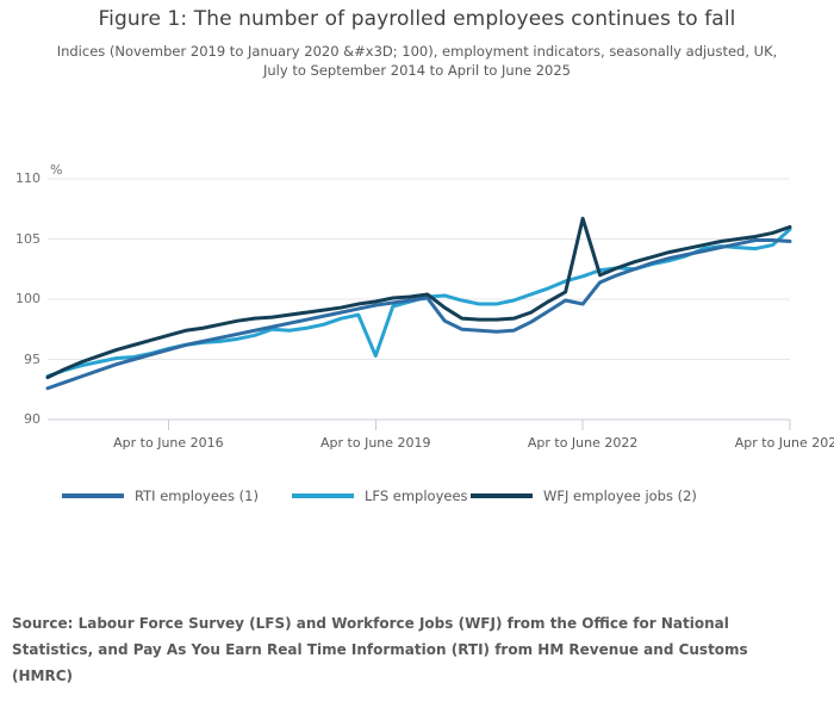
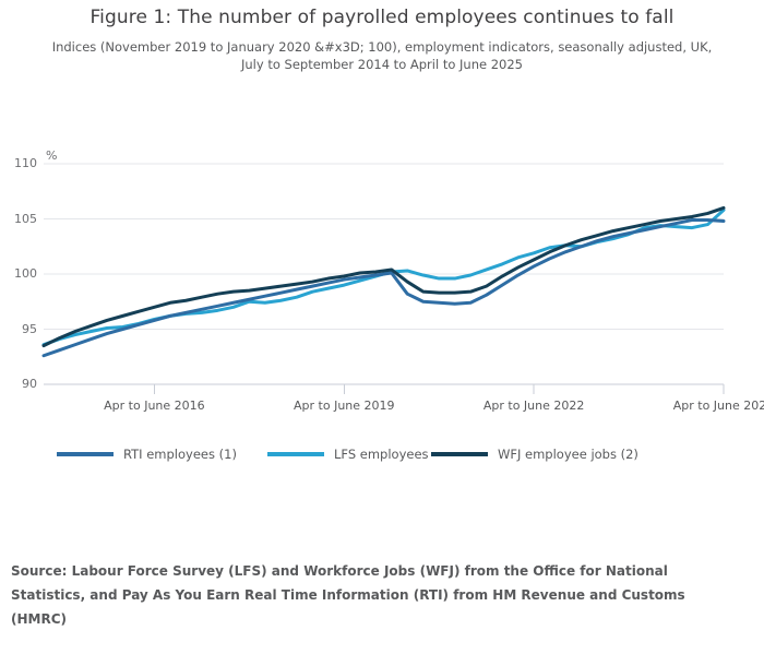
LFS employees/Apr to June 2019: 95.3 -> 99.0
RTI employees (1)/Apr to June 2022: 99.6 -> 100.7
WFJ employee jobs (2)/Apr to June 2022: 106.7 -> 101.3
